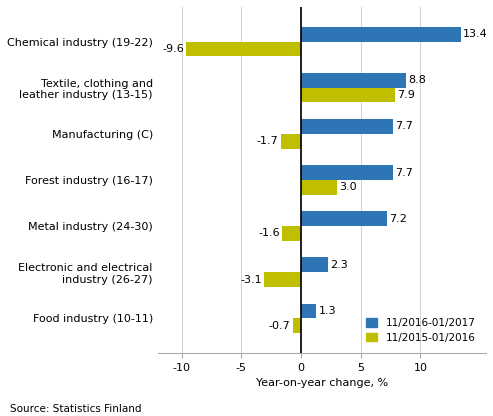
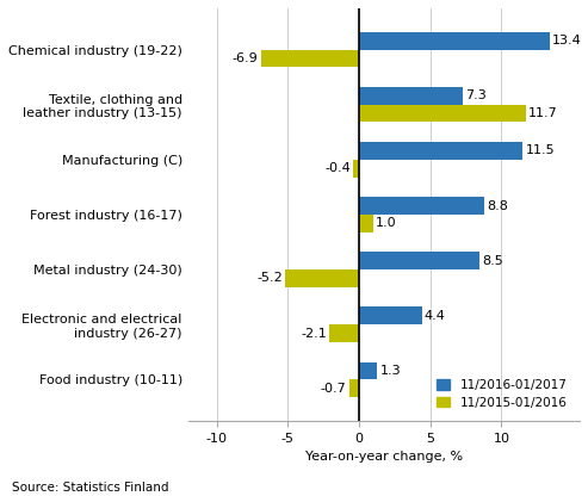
11/2015-01/2016/Chemical industry (19-22): -9.6 -> -6.9
11/2016-01/2017/Textile, clothing and leather industry (13-15): 8.8 -> 7.3
11/2015-01/2016/Textile, clothing and leather industry (13-15): 7.9 -> 11.7
11/2016-01/2017/Manufacturing (C): 7.7 -> 11.5
11/2015-01/2016/Manufacturing (C): -1.7 -> -0.4
11/2016-01/2017/Forest industry (16-17): 7.7 -> 8.8
11/2015-01/2016/Forest industry (16-17): 3.0 -> 1.0
11/2016-01/2017/Metal industry (24-30): 7.2 -> 8.5
11/2015-01/2016/Metal industry (24-30): -1.6 -> -5.2
11/2016-01/2017/Electronic and electrical industry (26-27): 2.3 -> 4.4
11/2015-01/2016/Electronic and electrical industry (26-27): -3.1 -> -2.1
